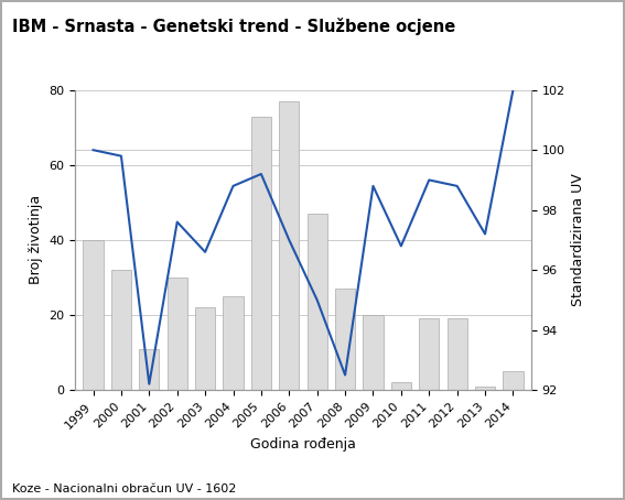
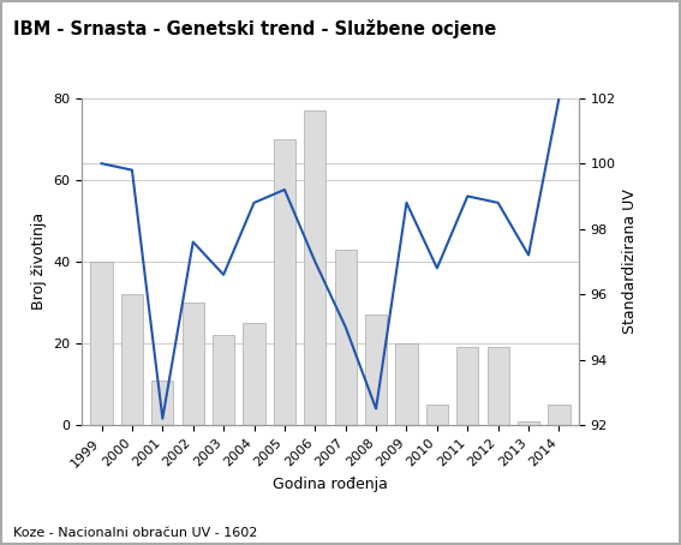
Broj životinja/2005: 73 -> 70
Broj životinja/2007: 47 -> 43
Broj životinja/2010: 2 -> 5
